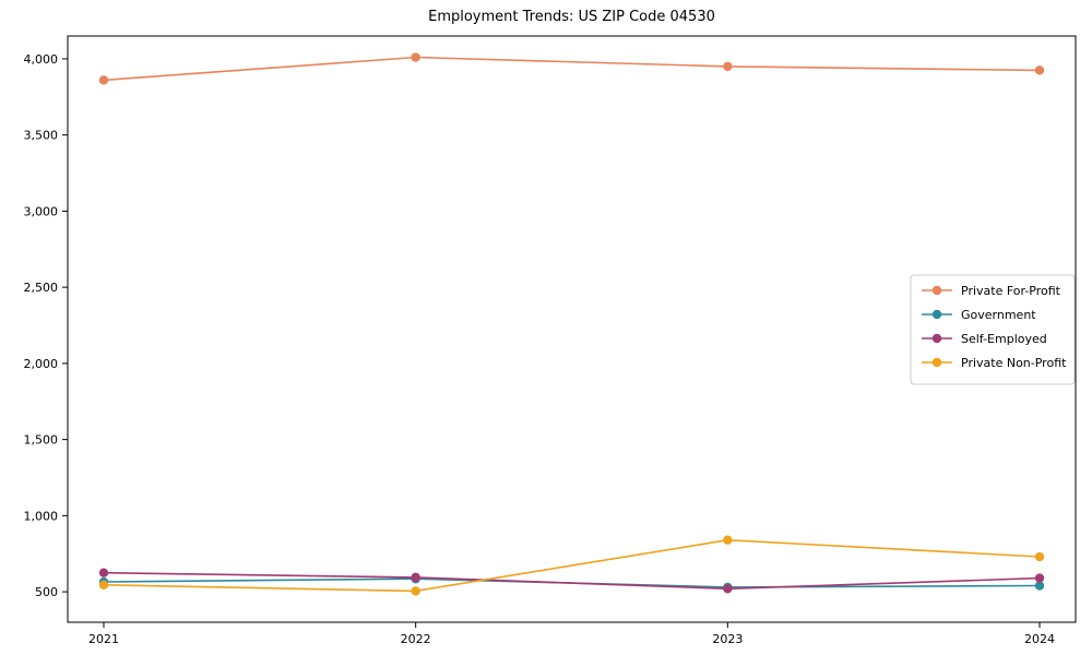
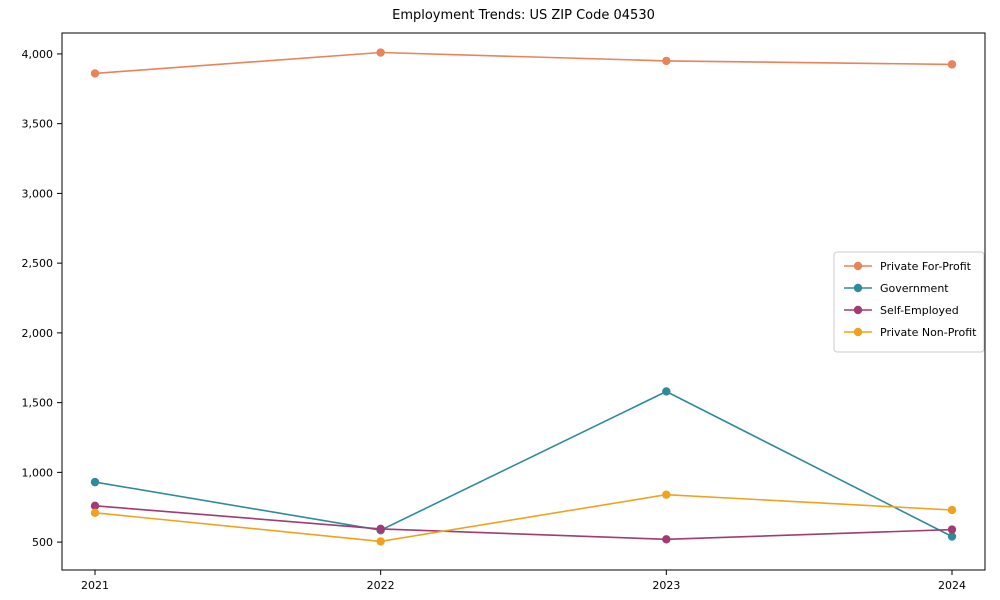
Government/2021: 560 -> 930
Self-Employed/2021: 620 -> 760
Private Non-Profit/2021: 540 -> 710
Government/2023: 530 -> 1580
